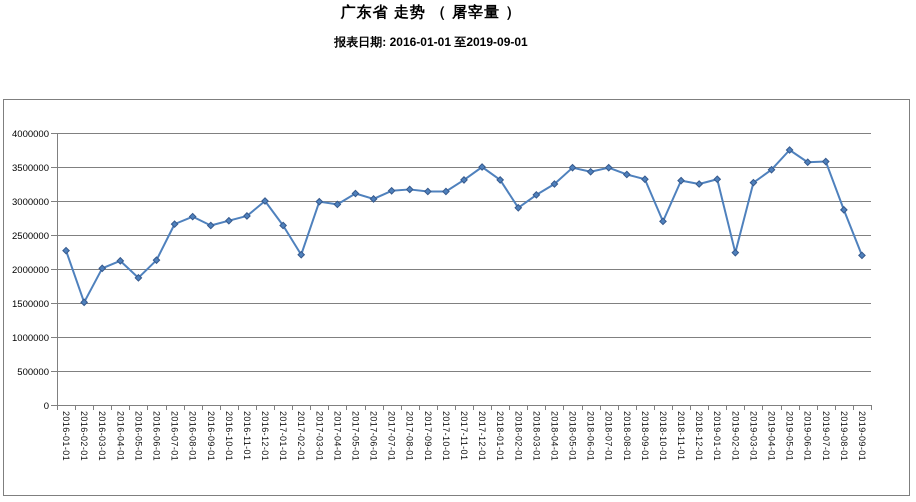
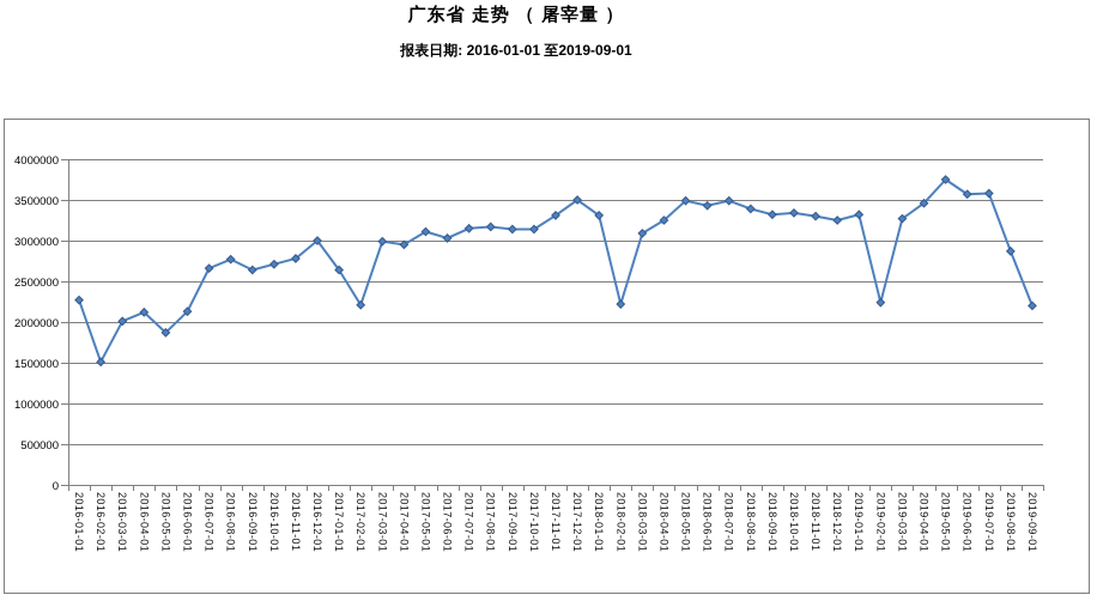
2018-02-01: 2900000 -> 2200000
2018-10-01: 2700000 -> 3300000
